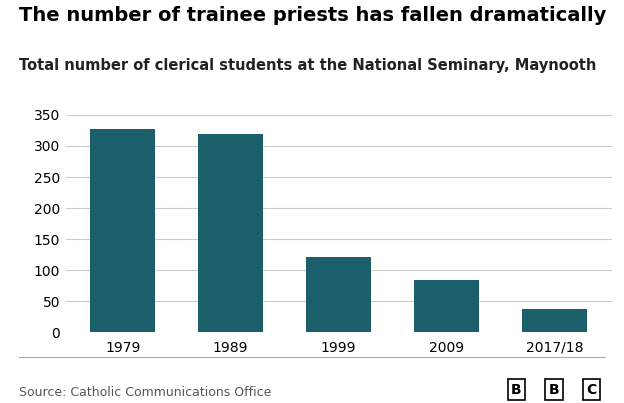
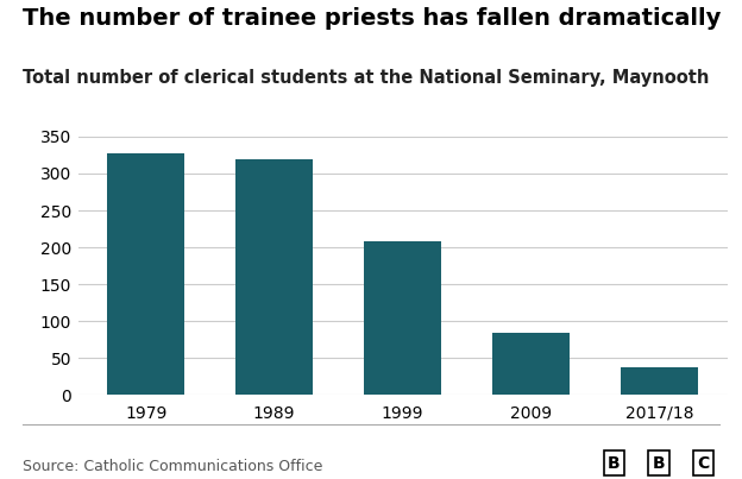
1999: 122 -> 208
